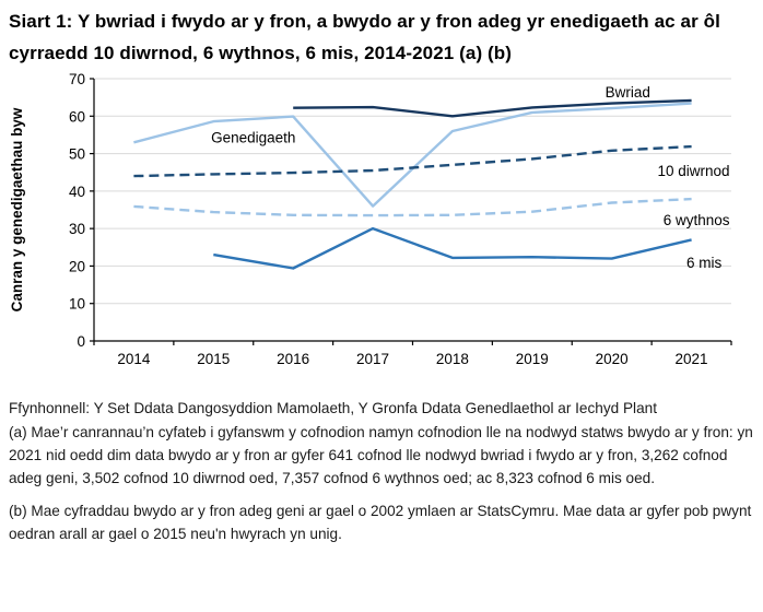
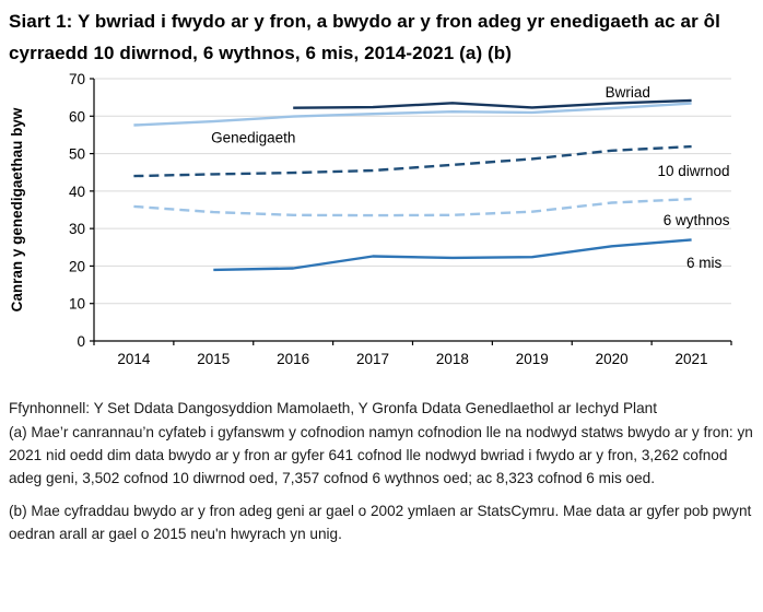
Genedigaeth/2014: 53 -> 58
6 mis/2015: 23 -> 19
Genedigaeth/2017: 36 -> 61
6 mis/2017: 30 -> 23
Bwriad/2018: 60 -> 64
Genedigaeth/2018: 56 -> 61
6 mis/2020: 22 -> 25
